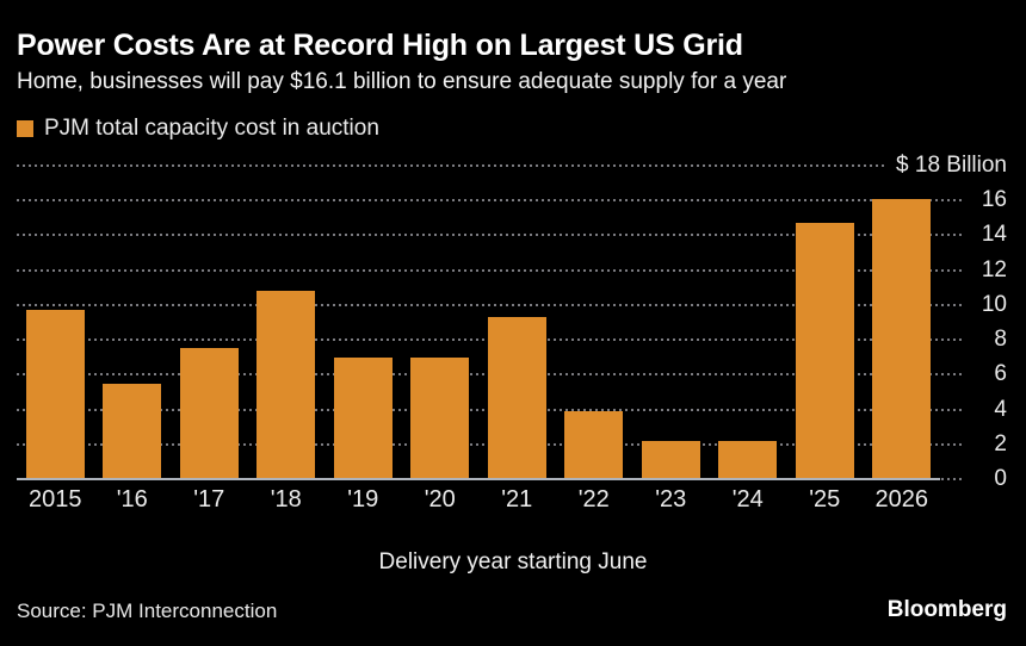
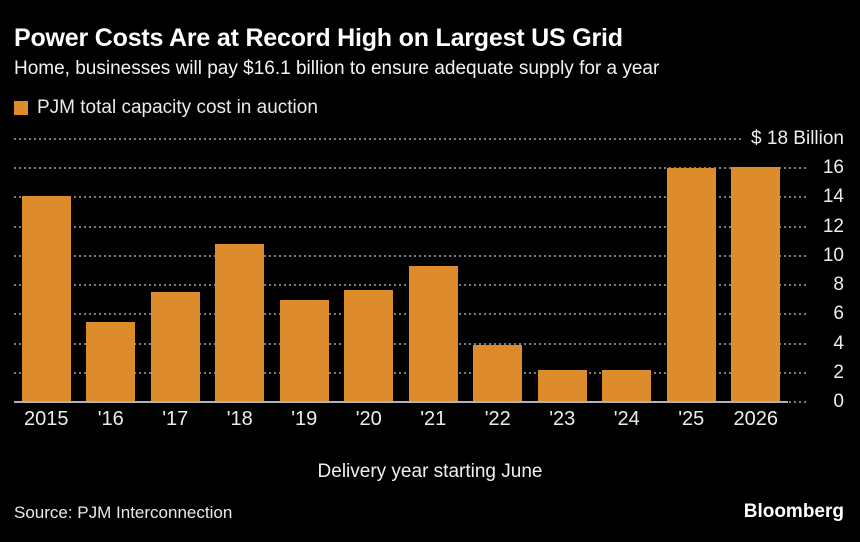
2015: 9.7 -> 14.1
'20: 7.0 -> 7.7
'25: 14.7 -> 16.0
